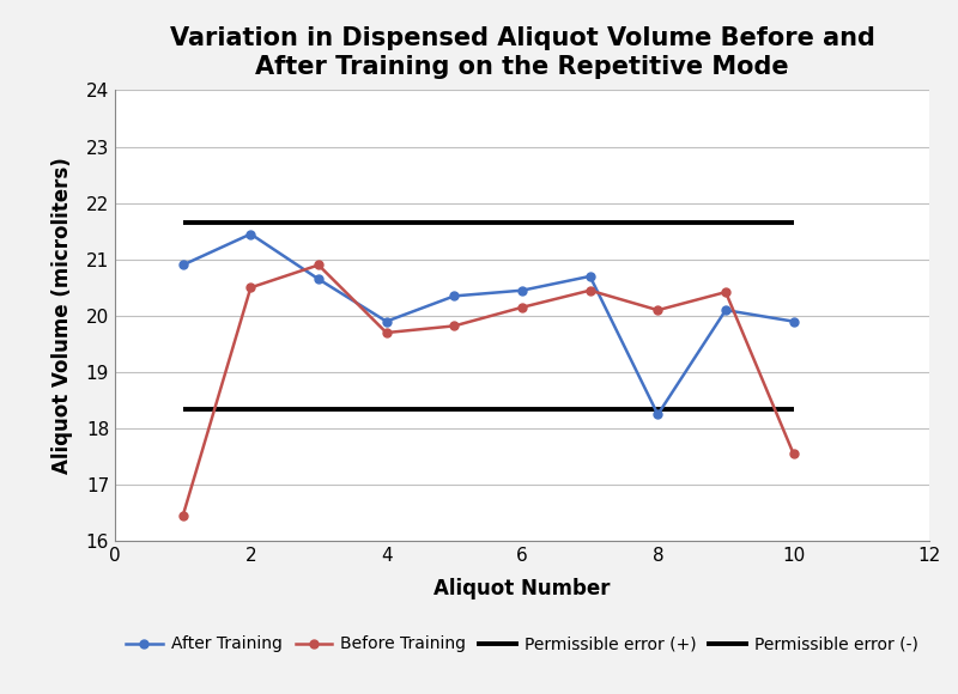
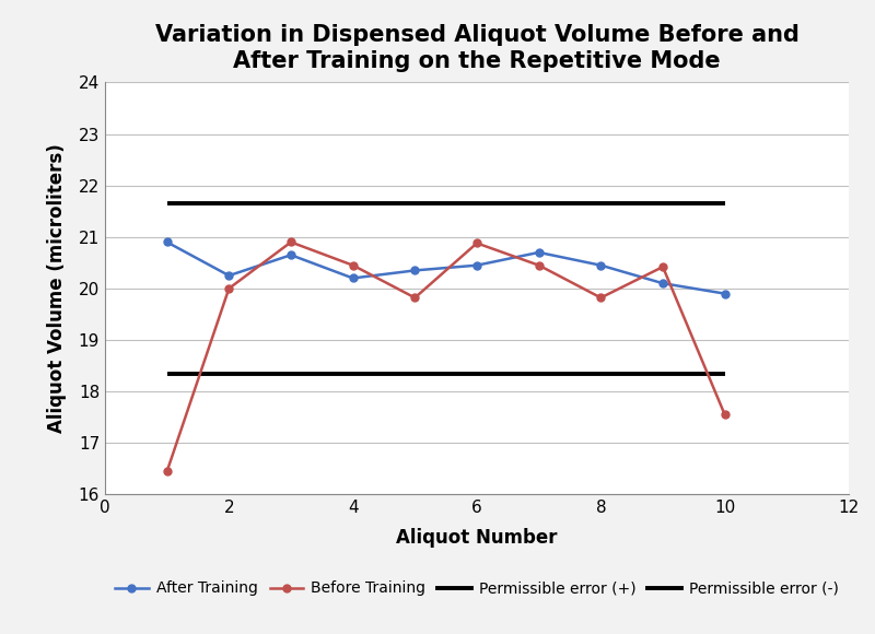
After Training/2: 21.45 -> 20.25
Before Training/2: 20.50 -> 20.00
After Training/4: 19.90 -> 20.20
Before Training/4: 19.70 -> 20.45
Before Training/6: 20.15 -> 20.88
After Training/8: 18.25 -> 20.45
Before Training/8: 20.10 -> 19.82
